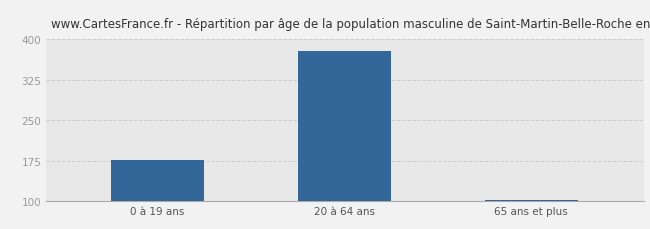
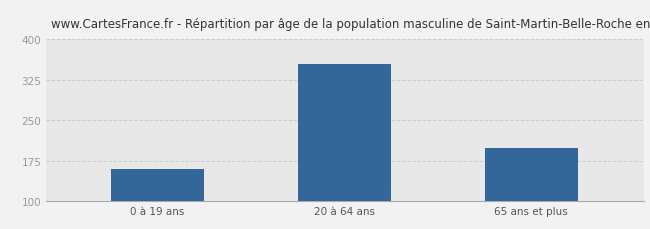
0 à 19 ans: 176 -> 160
20 à 64 ans: 378 -> 354
65 ans et plus: 103 -> 198
